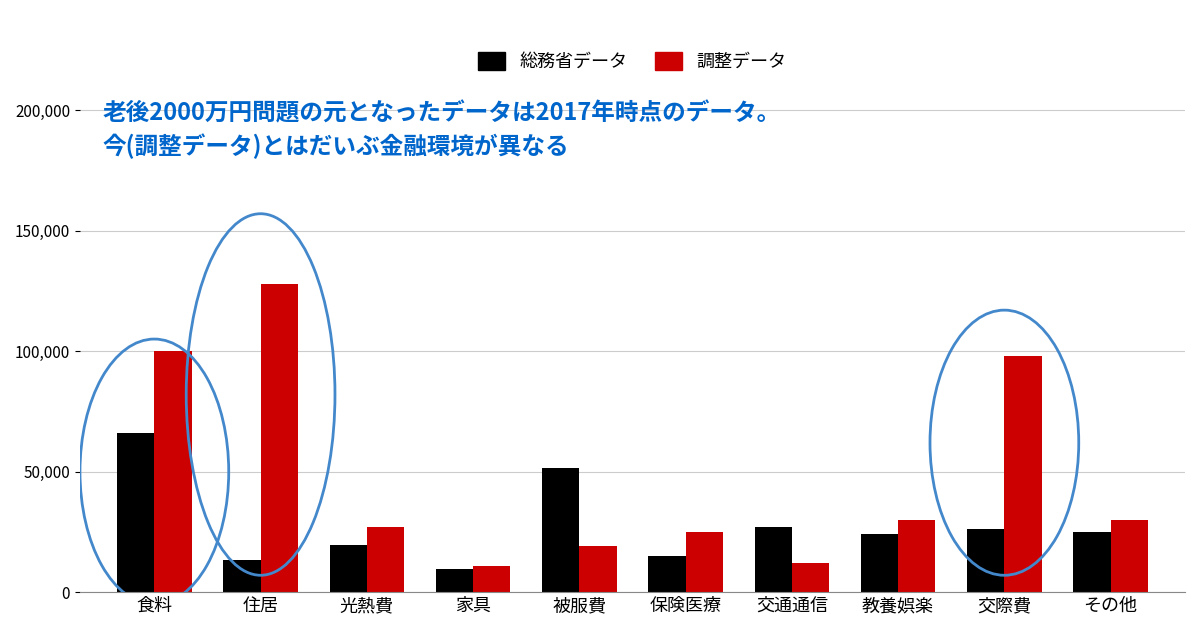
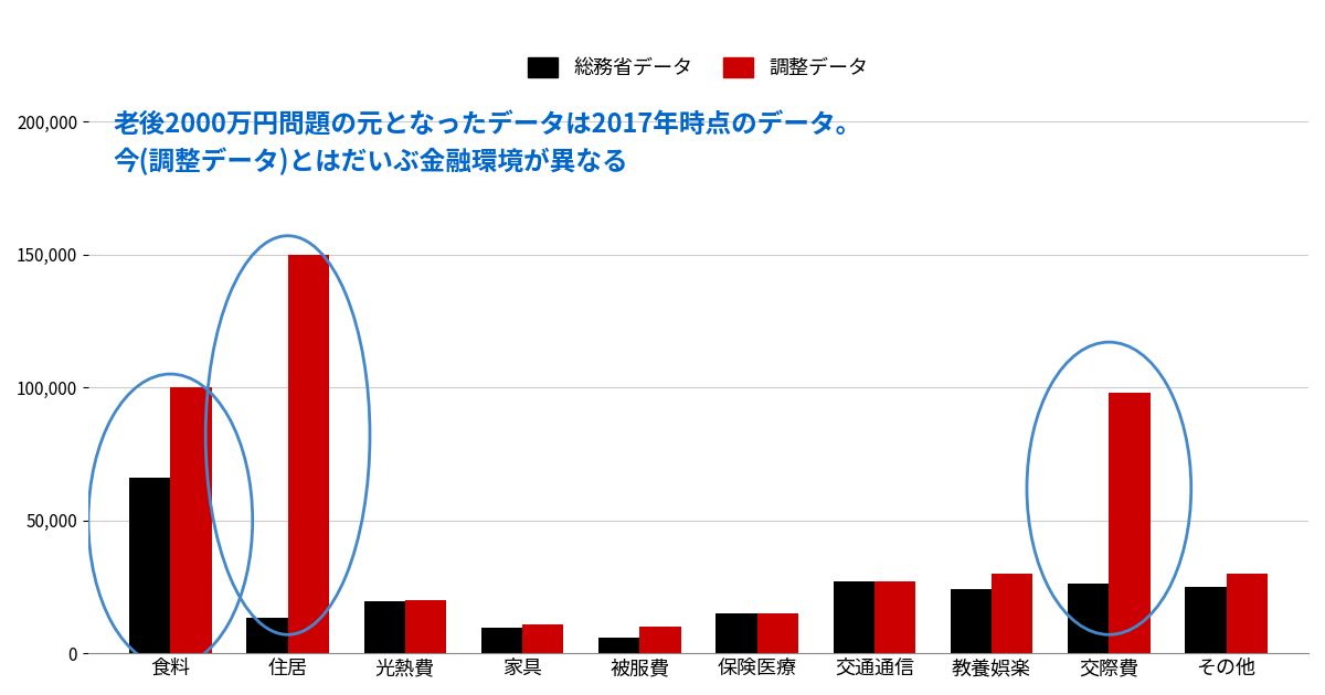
調整データ/住居: 128,000 -> 150,000
調整データ/光熱費: 27,000 -> 20,000
総務省データ/被服費: 51,500 -> 6,000
調整データ/被服費: 19,000 -> 10,000
調整データ/保険医療: 25,000 -> 15,000
調整データ/交通通信: 12,000 -> 27,000
